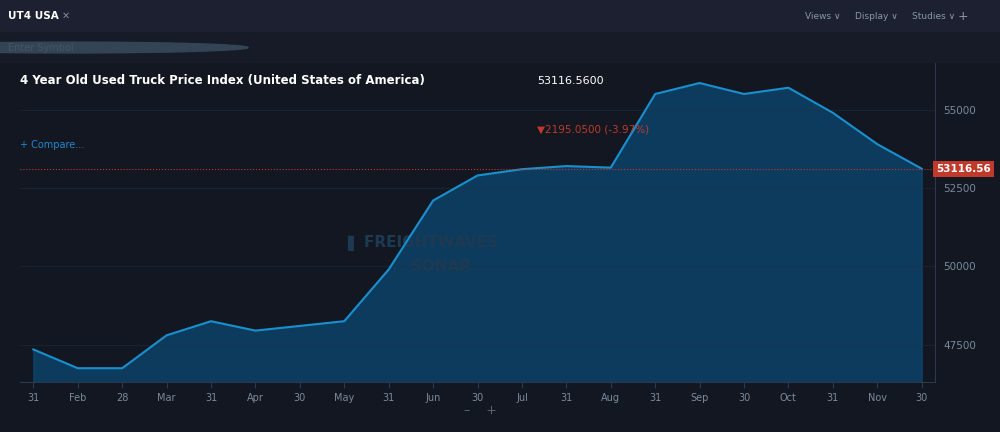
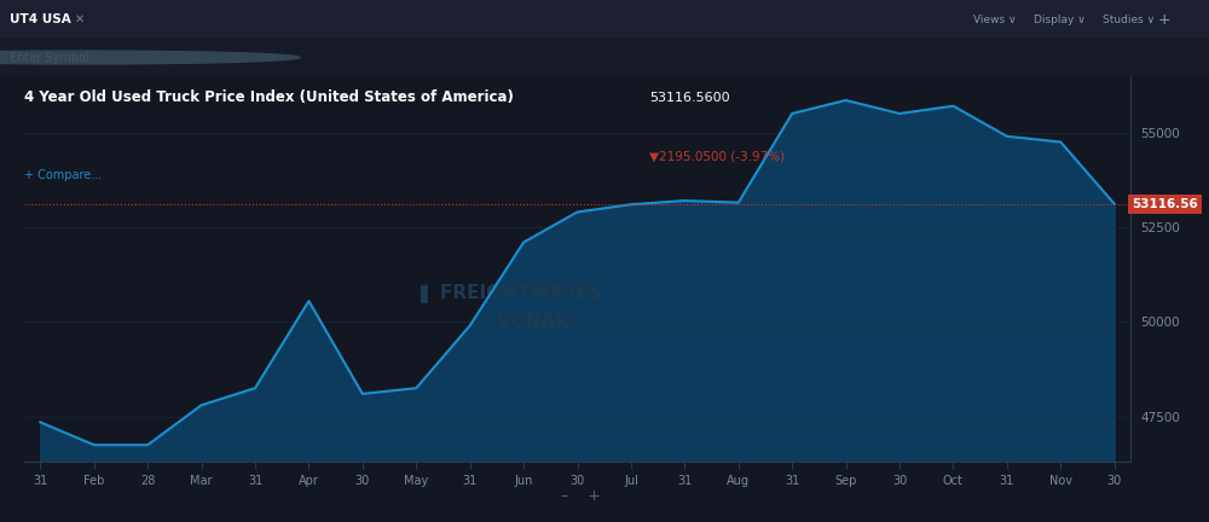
Apr: 47950 -> 50550
Nov: 53900 -> 54750
